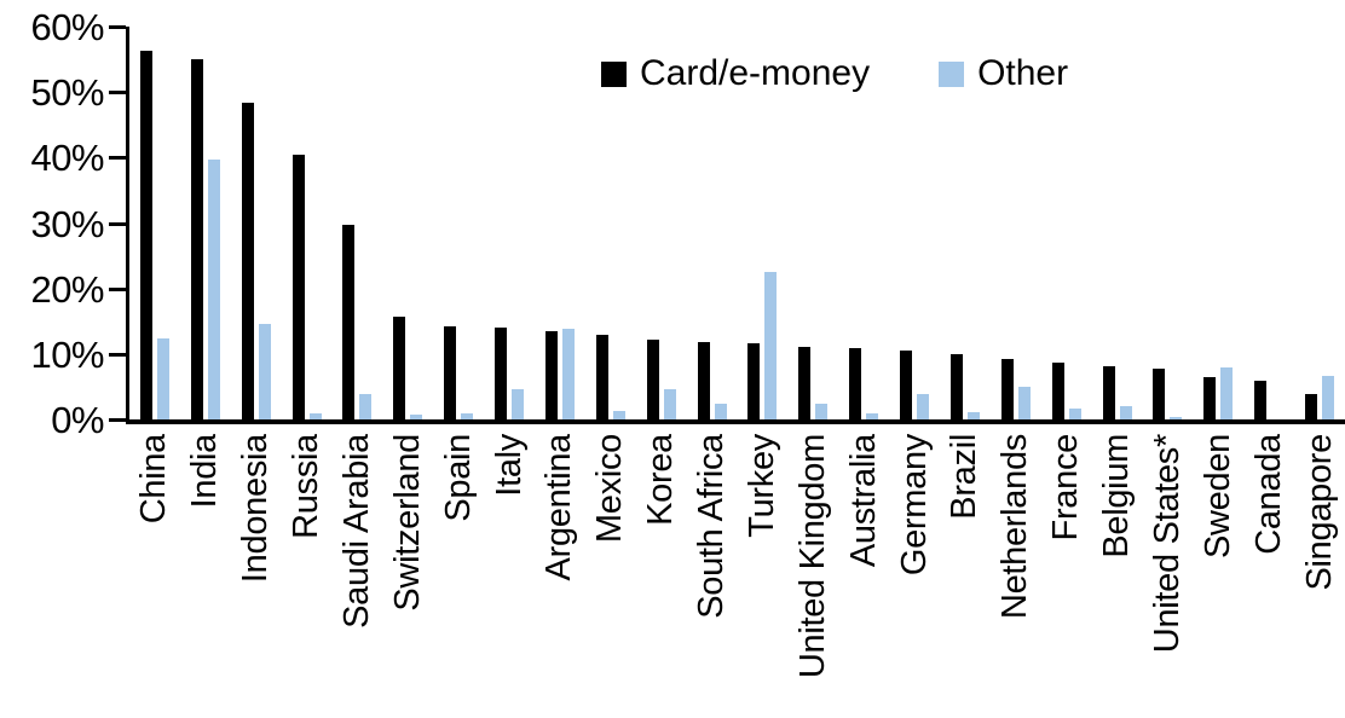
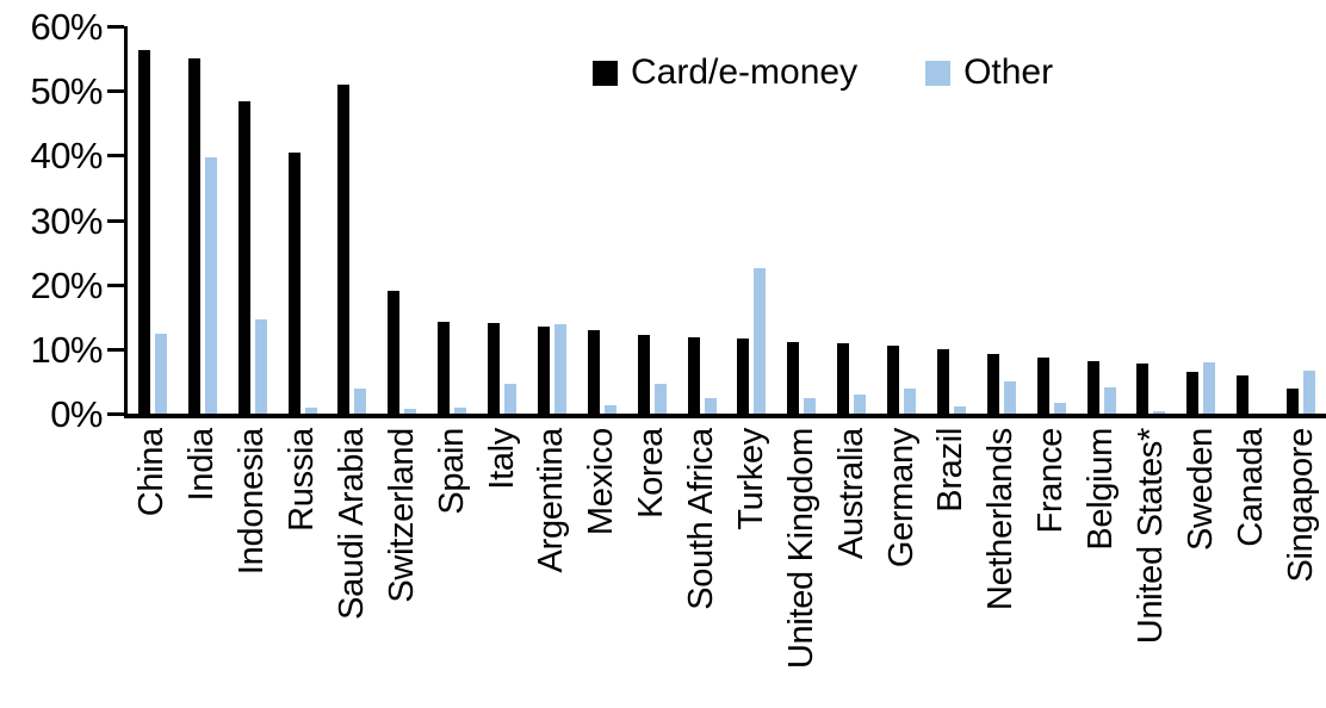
Card/e-money/Saudi Arabia: 30% -> 51%
Card/e-money/Switzerland: 16% -> 19%
Other/Australia: 1% -> 3%
Other/Belgium: 2% -> 4%
